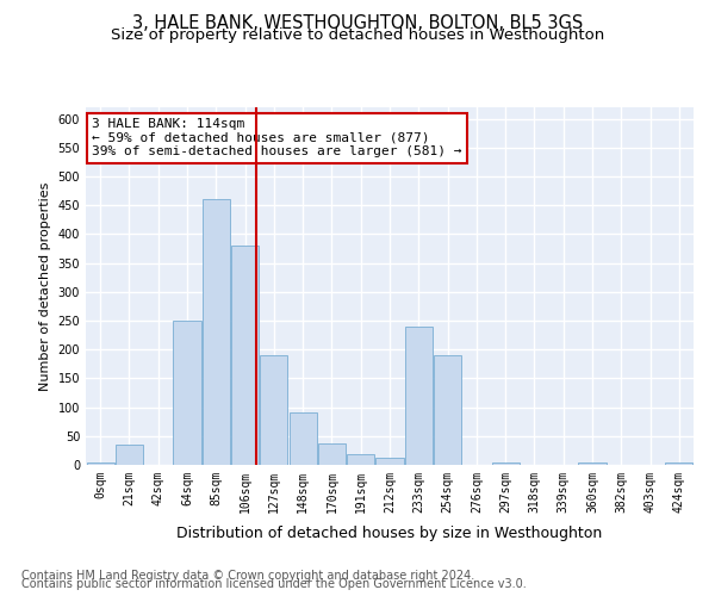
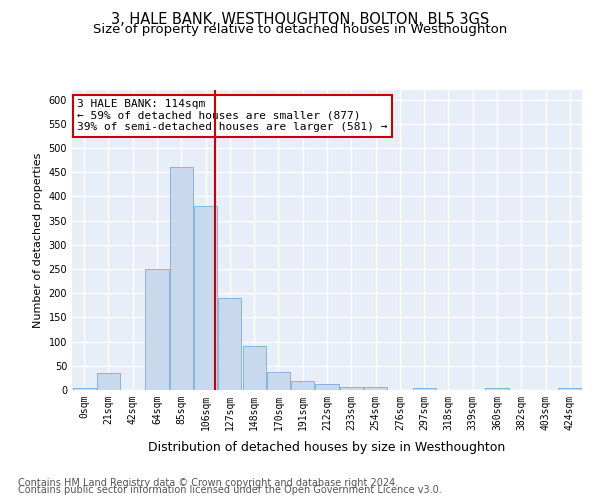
233sqm: 240 -> 6
254sqm: 190 -> 6
